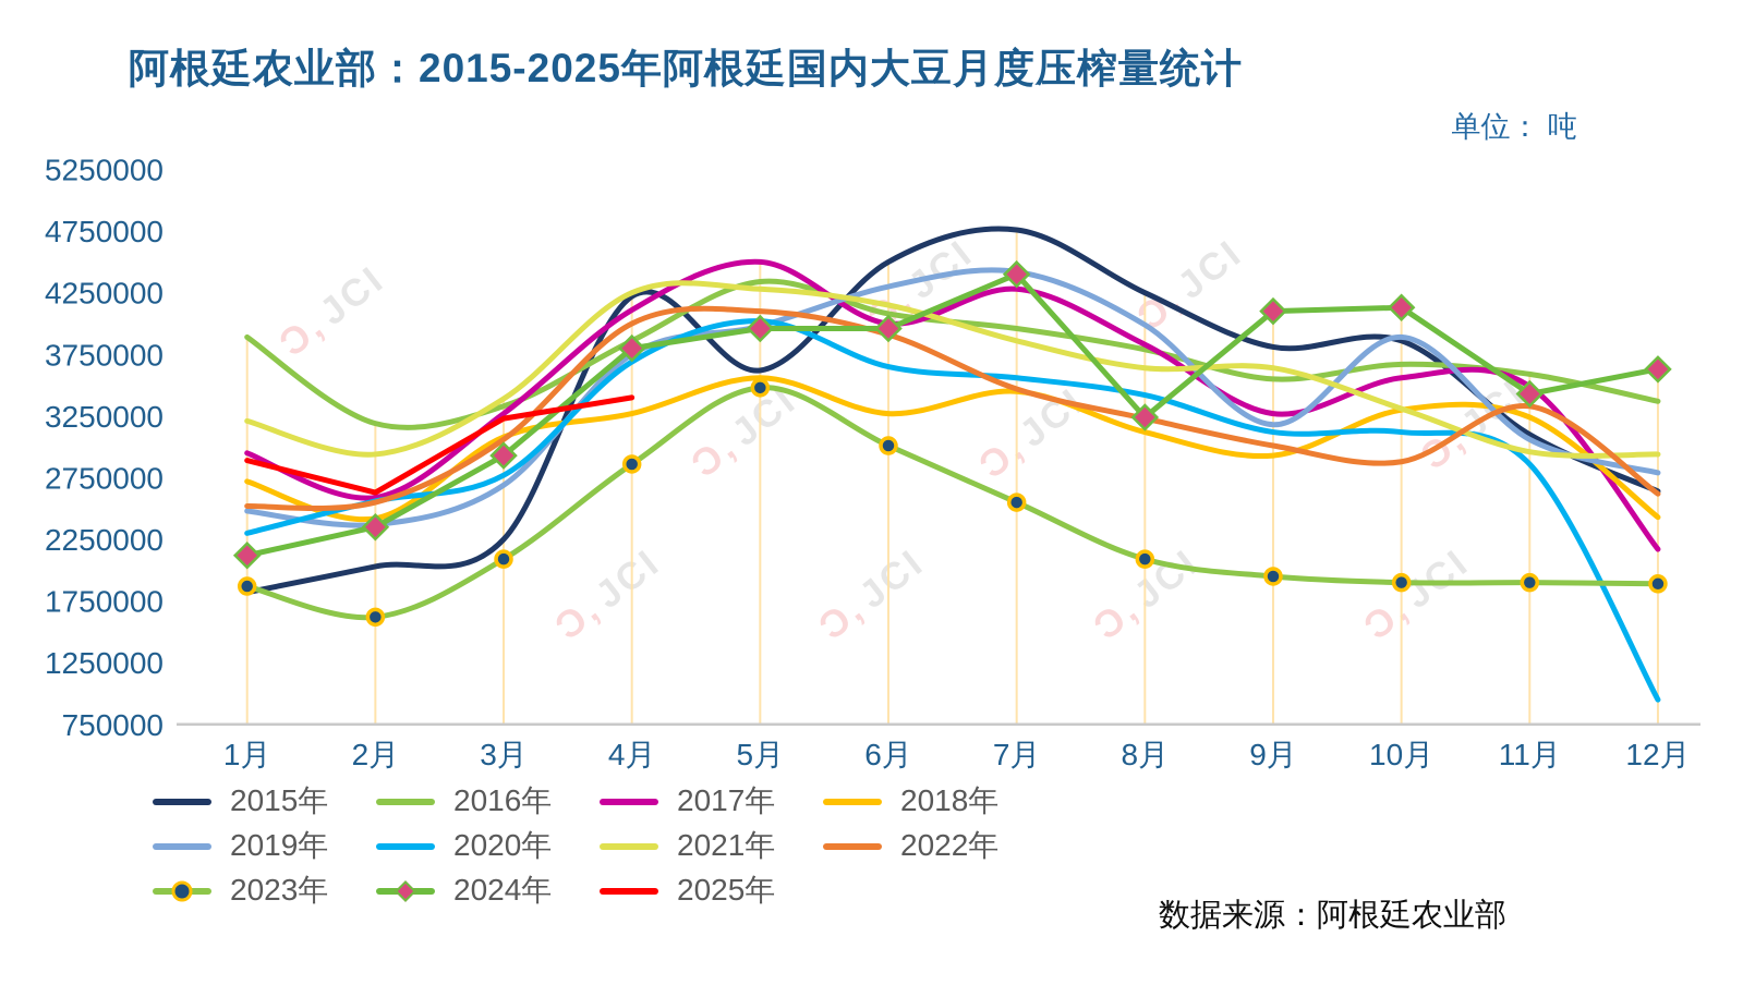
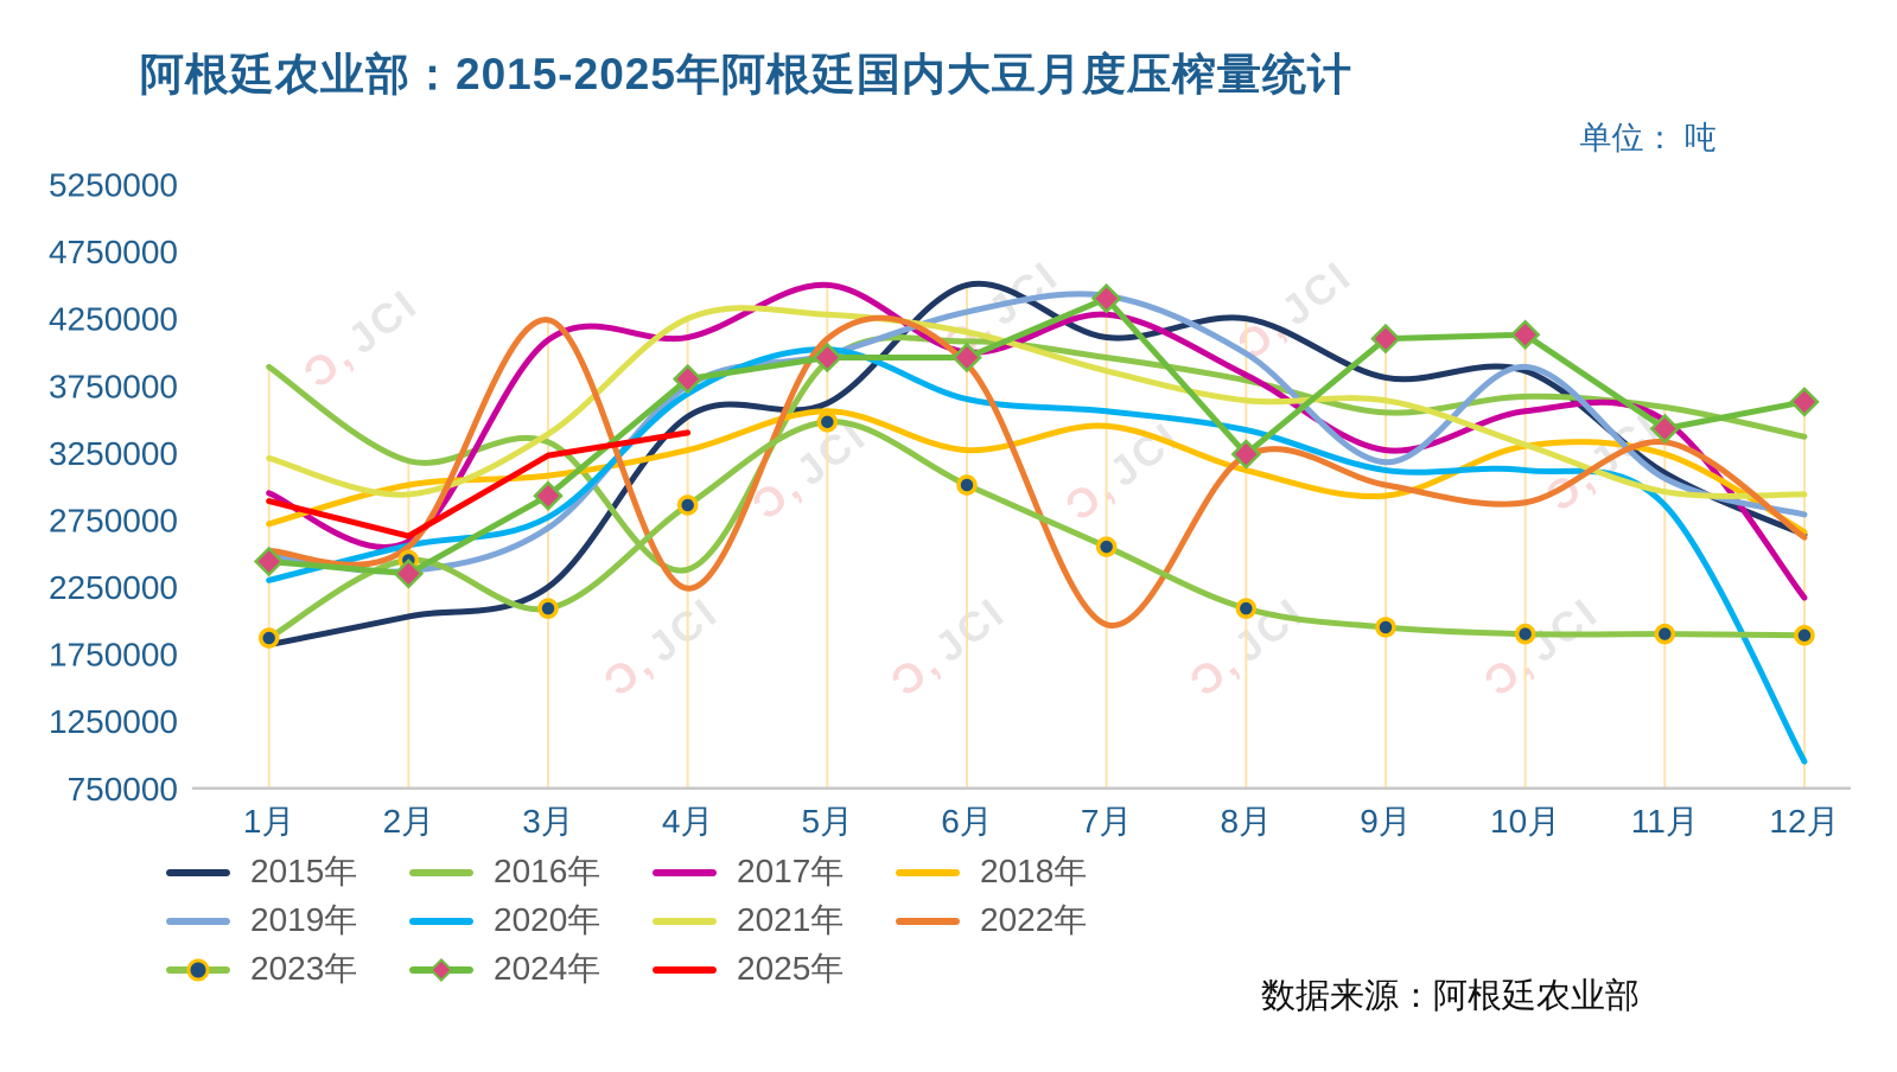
2024年/1月: 2120000 -> 2440000
2018年/2月: 2420000 -> 3010000
2023年/2月: 1620000 -> 2450000
2017年/3月: 3270000 -> 4090000
2022年/3月: 3060000 -> 4240000
2015年/4月: 4220000 -> 3520000
2016年/4月: 3860000 -> 2380000
2022年/4月: 4000000 -> 2240000
2016年/5月: 4340000 -> 3930000
2015年/7月: 4760000 -> 4110000
2022年/7月: 3470000 -> 1970000
2018年/12月: 2430000 -> 2660000
